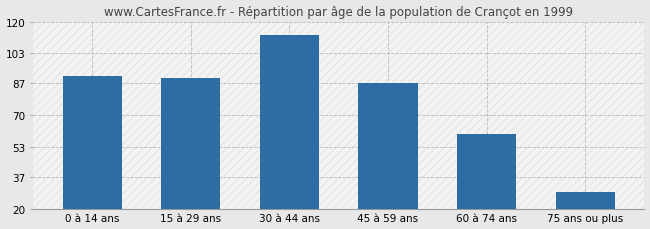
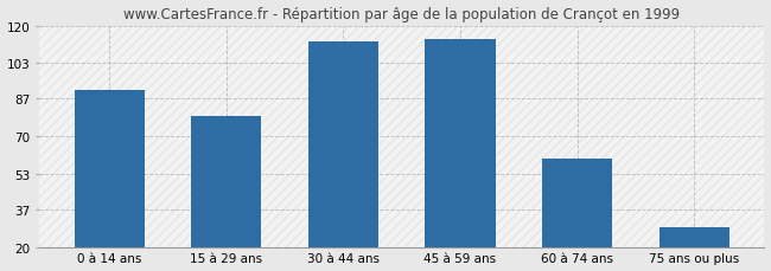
15 à 29 ans: 90 -> 79
45 à 59 ans: 87 -> 114
